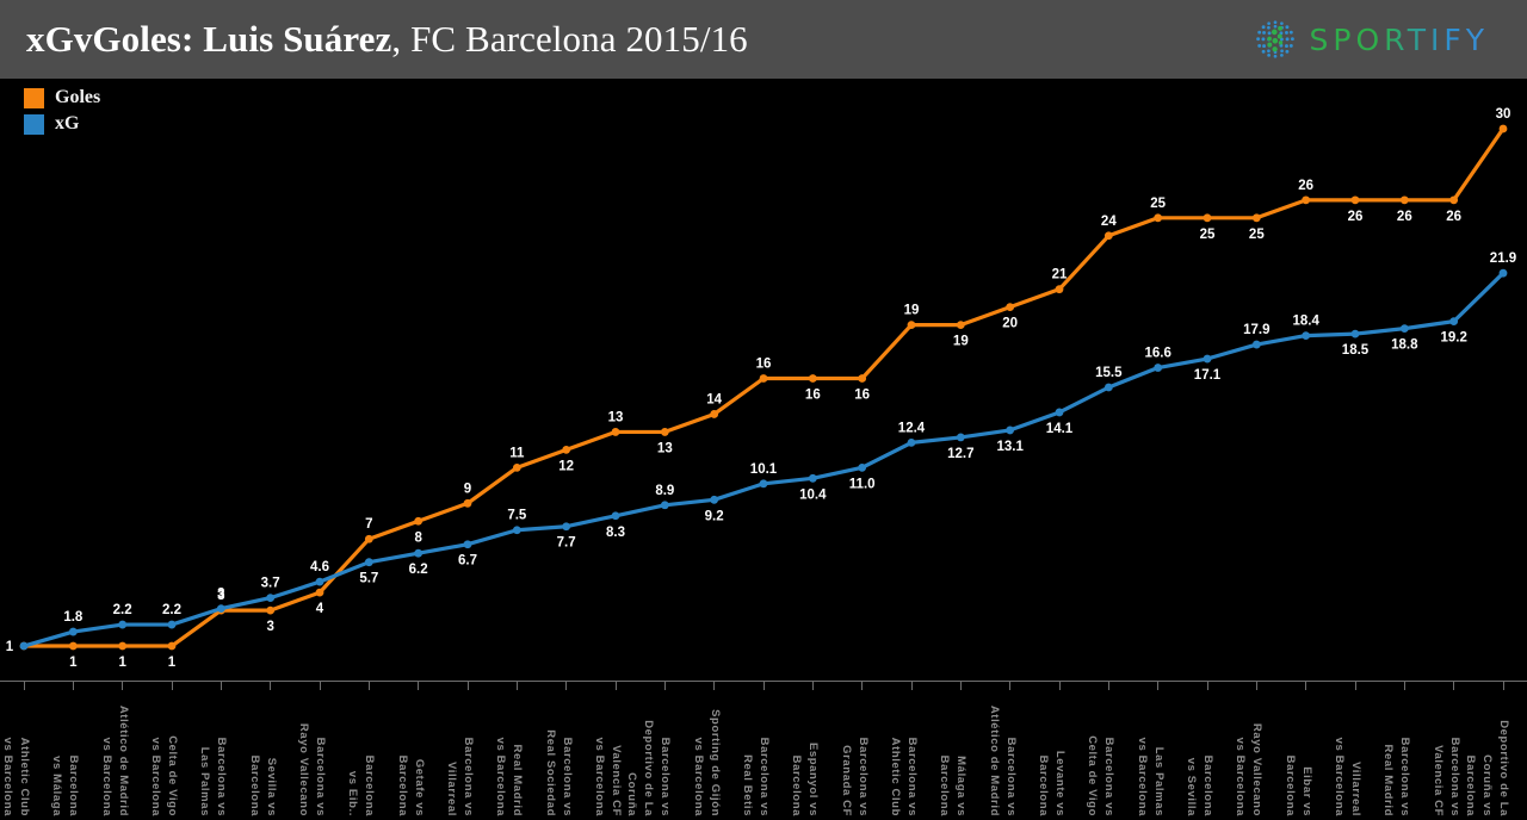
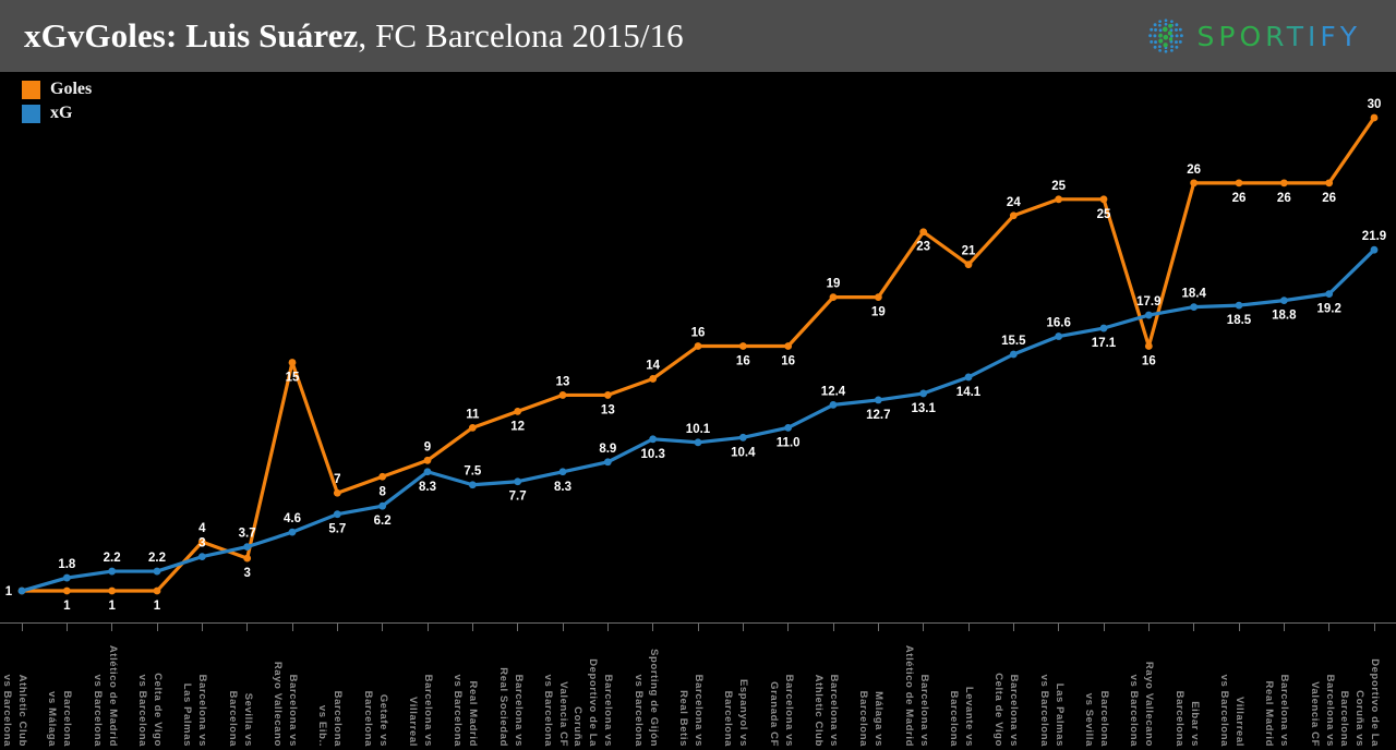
Goles/Barcelona vs Las Palmas: 3 -> 4
Goles/Barcelona vs Rayo Vallecano: 4 -> 15
xG/Barcelona vs Villarreal: 6.7 -> 8.3
xG/Sporting de Gijón vs Barcelona: 9.2 -> 10.3
Goles/Barcelona vs Atlético de Madrid: 20 -> 23
Goles/Rayo Vallecano vs Barcelona: 25 -> 16
